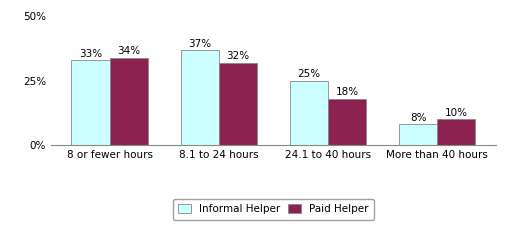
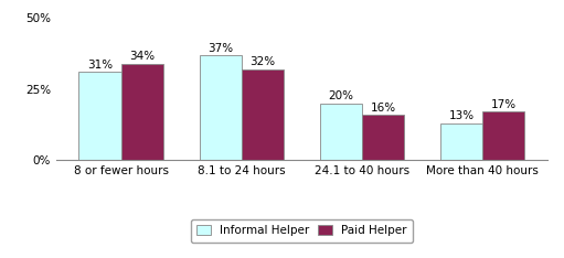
Informal Helper/8 or fewer hours: 33% -> 31%
Informal Helper/24.1 to 40 hours: 25% -> 20%
Paid Helper/24.1 to 40 hours: 18% -> 16%
Informal Helper/More than 40 hours: 8% -> 13%
Paid Helper/More than 40 hours: 10% -> 17%
